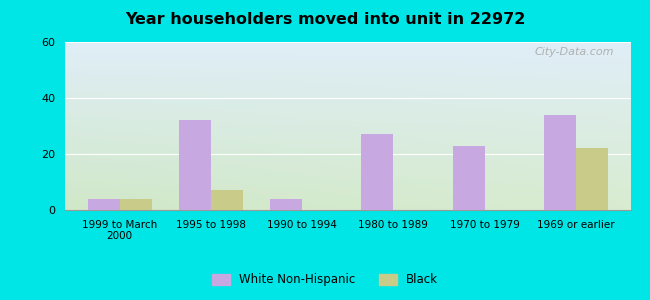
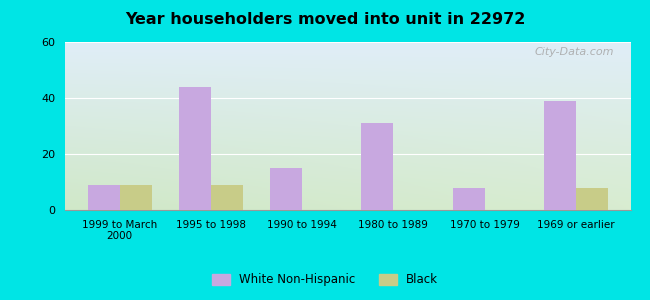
White Non-Hispanic/1999 to March 2000: 4 -> 9
Black/1999 to March 2000: 4 -> 9
White Non-Hispanic/1995 to 1998: 32 -> 44
Black/1995 to 1998: 7 -> 9
White Non-Hispanic/1990 to 1994: 4 -> 15
White Non-Hispanic/1980 to 1989: 27 -> 31
White Non-Hispanic/1970 to 1979: 23 -> 8
White Non-Hispanic/1969 or earlier: 34 -> 39
Black/1969 or earlier: 22 -> 8
